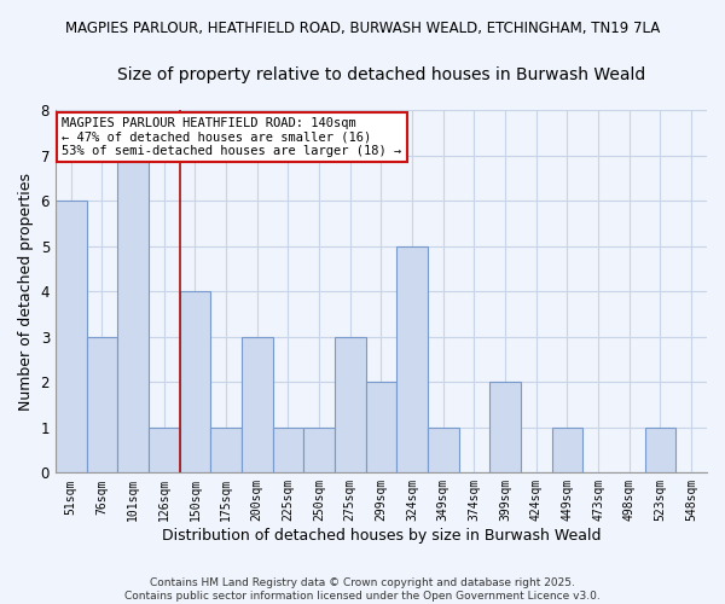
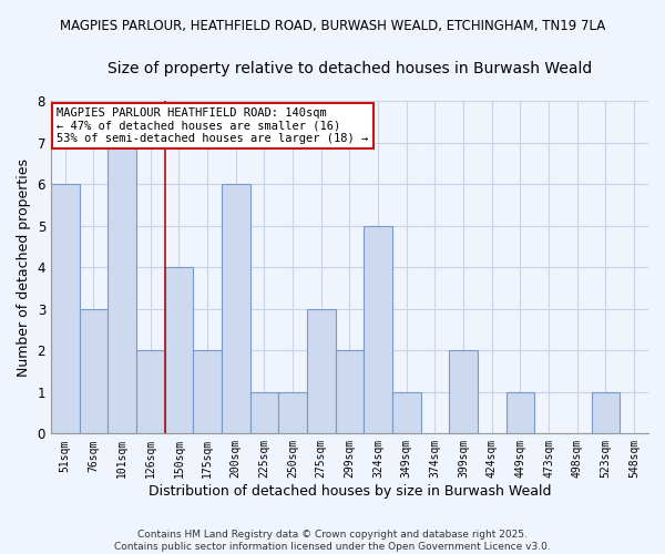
126sqm: 1 -> 2
175sqm: 1 -> 2
200sqm: 3 -> 6
